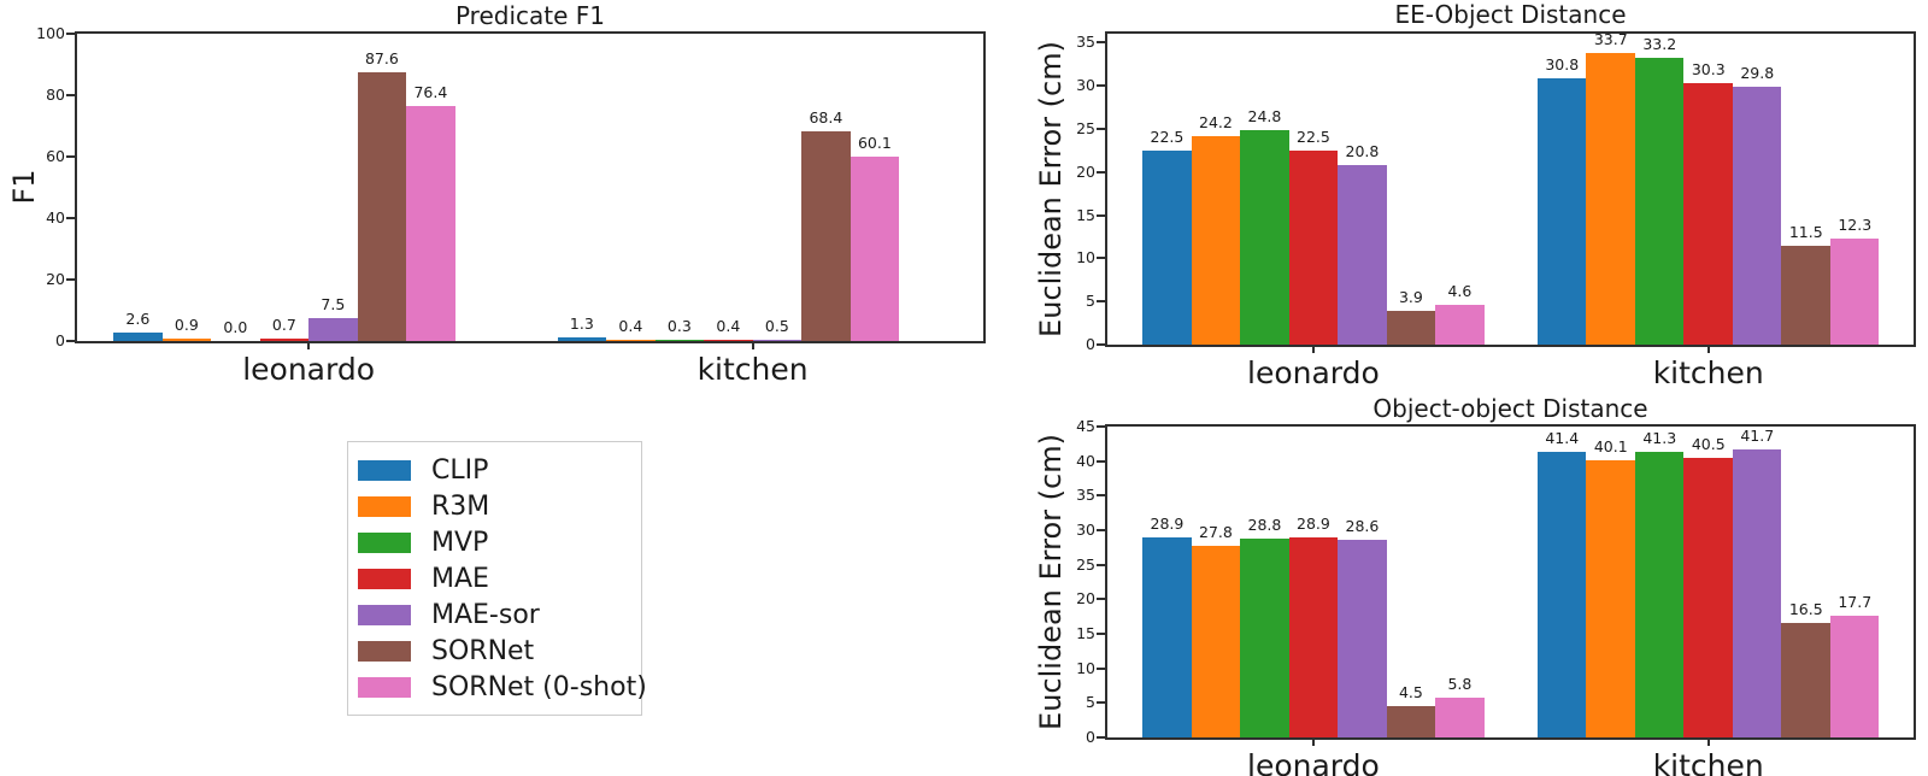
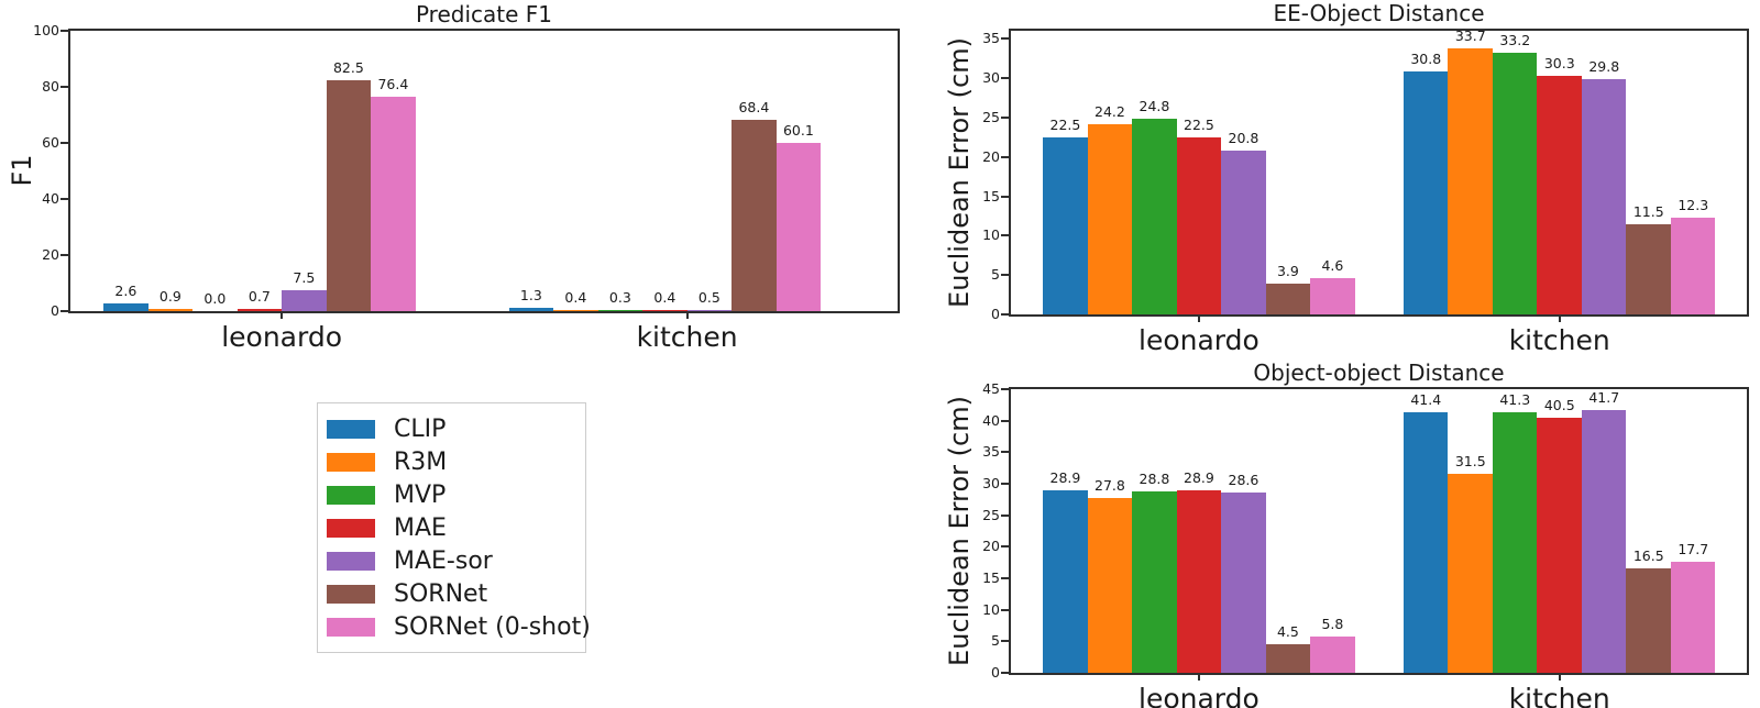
Predicate F1/SORNet/leonardo: 87.6 -> 82.5
Object-object Distance/R3M/kitchen: 40.1 -> 31.5
